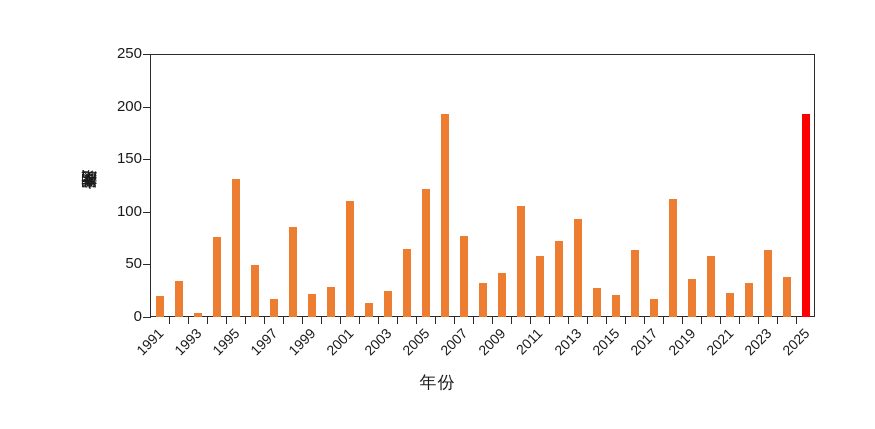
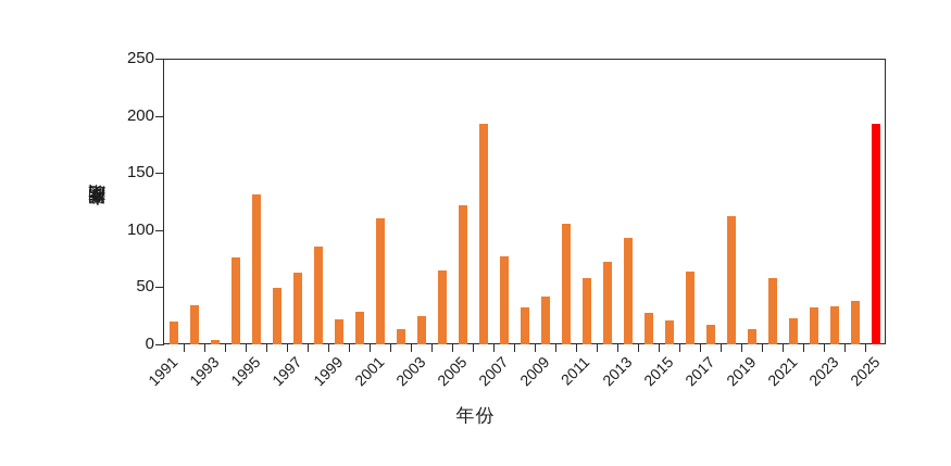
1997: 17 -> 63
2019: 36 -> 13
2023: 64 -> 33
